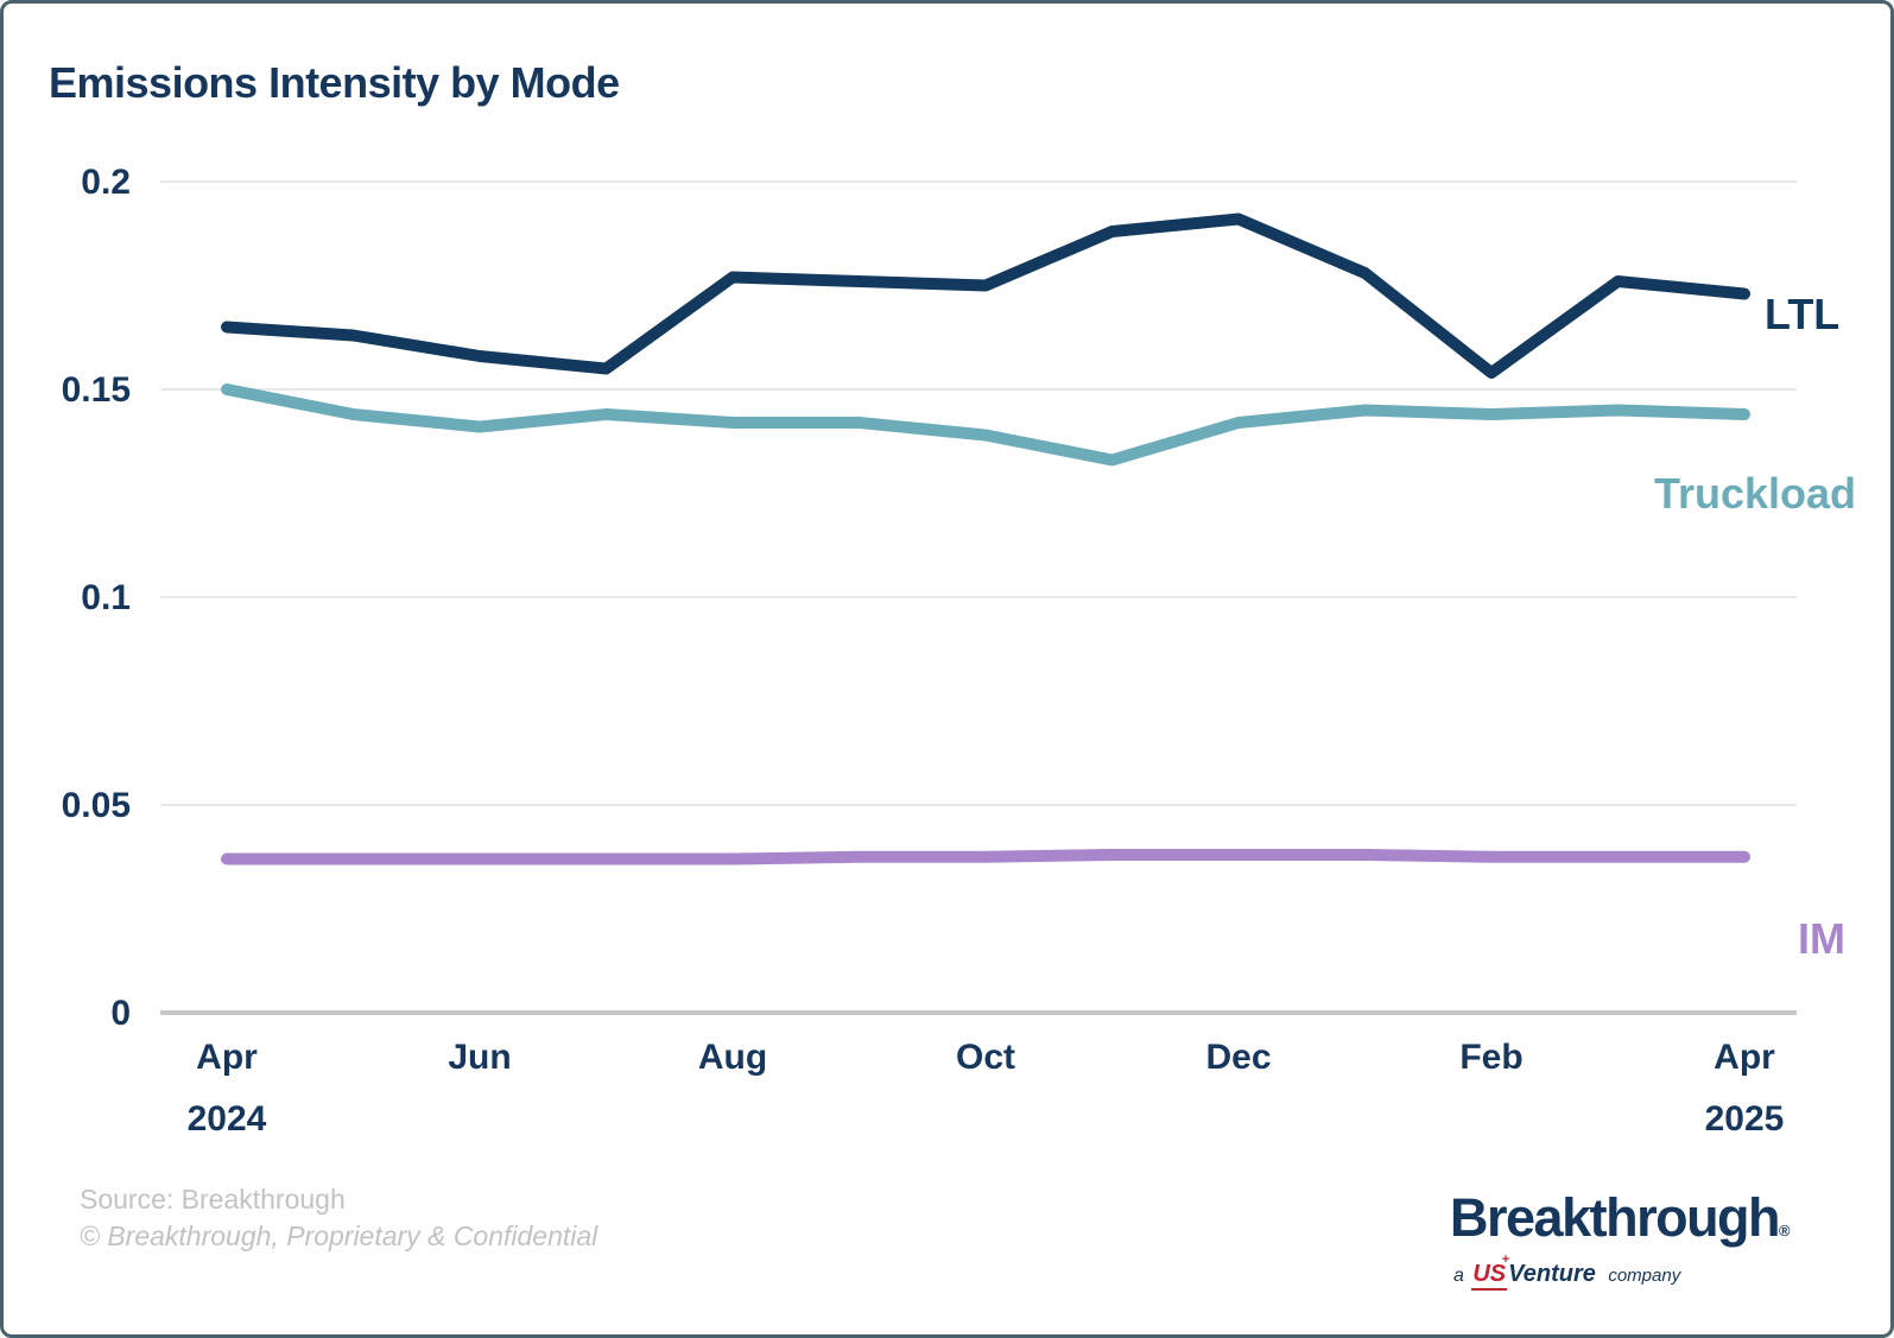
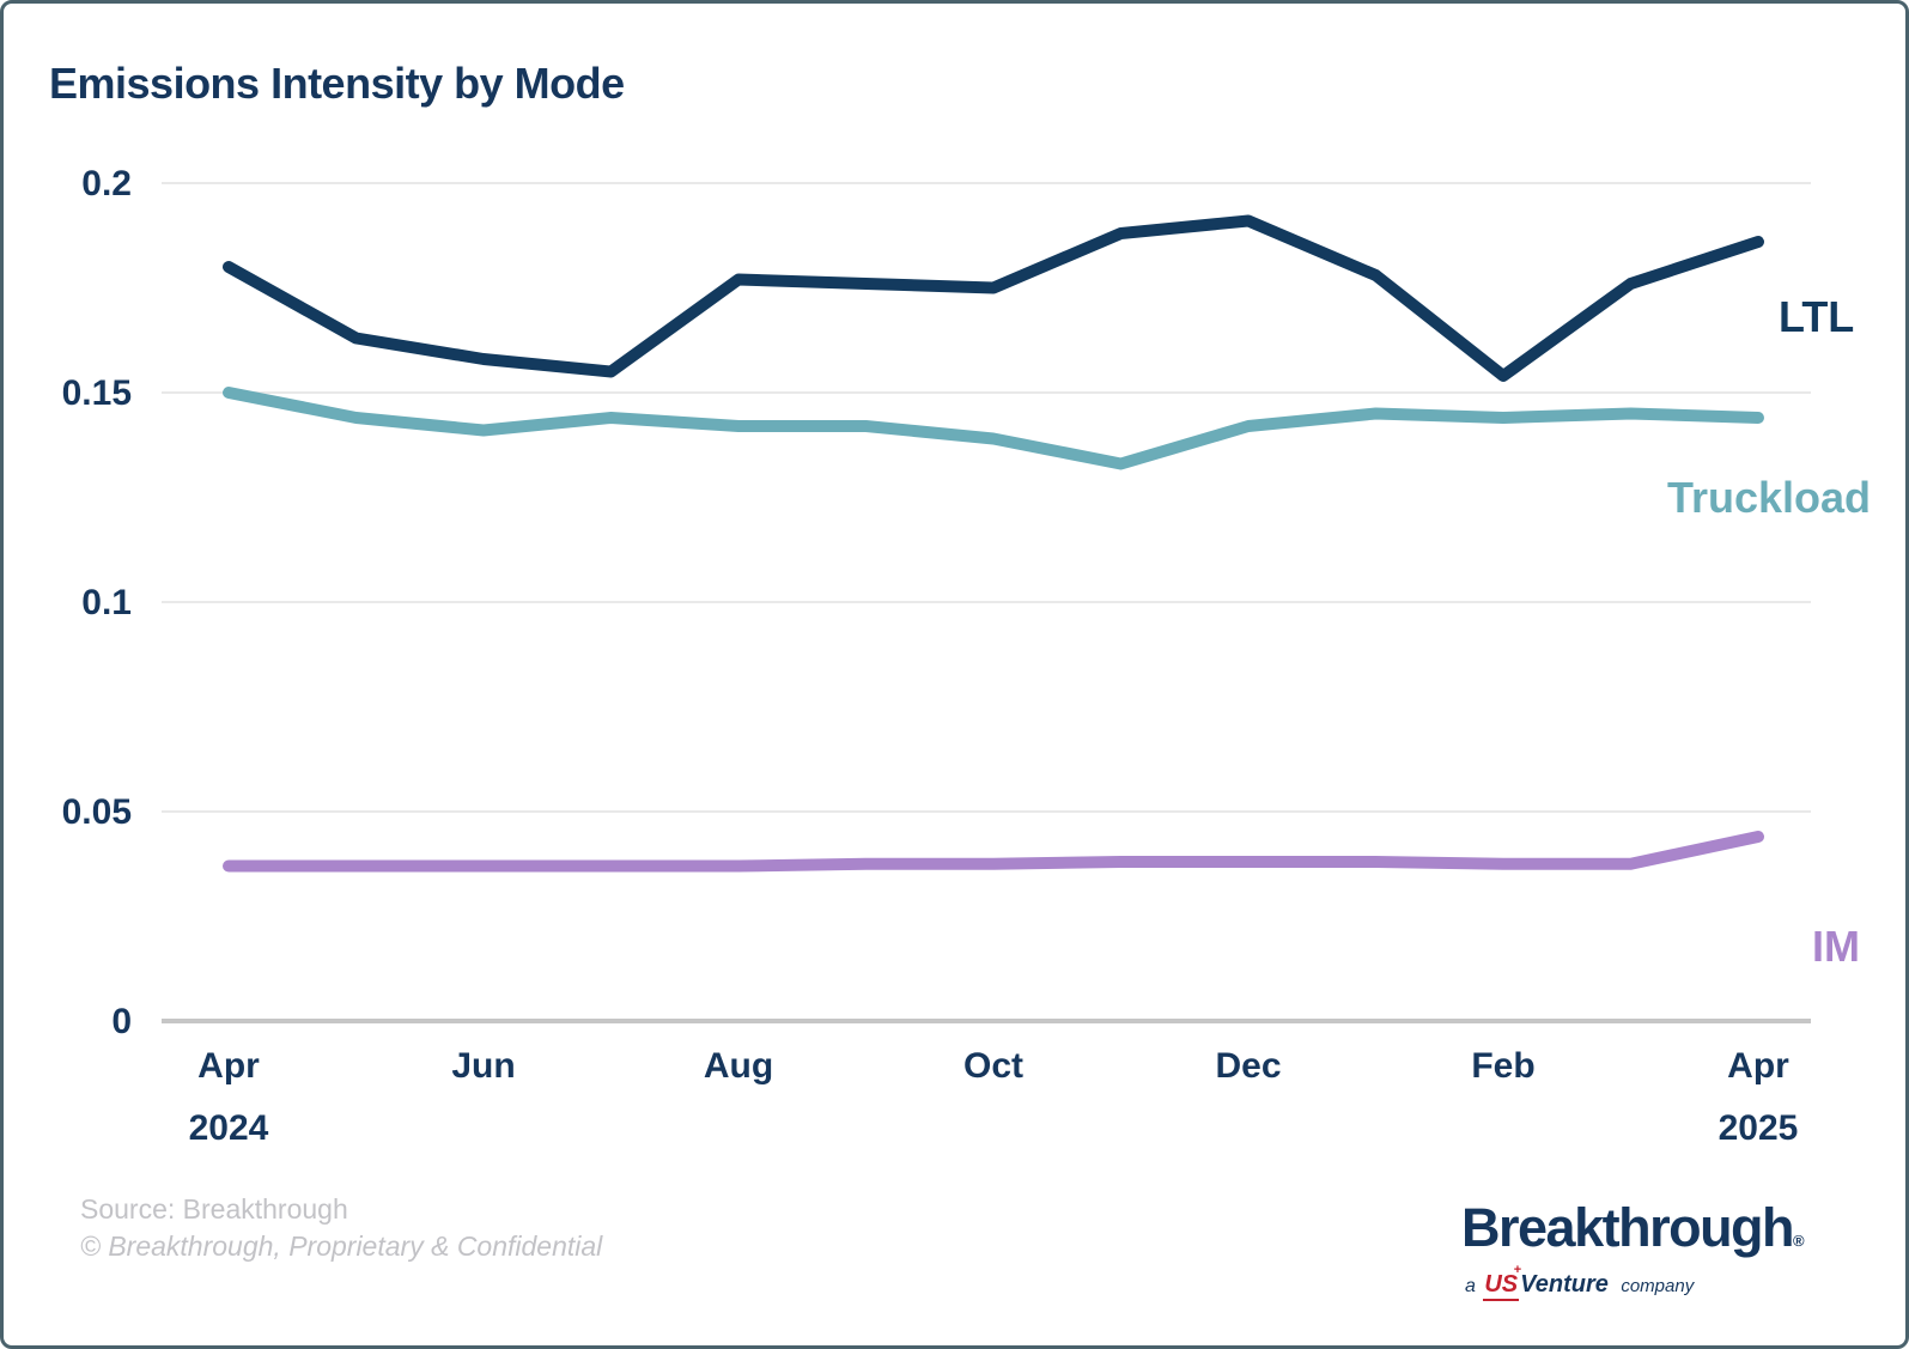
LTL/Apr 2024: 0.165 -> 0.180
LTL/Apr 2025: 0.173 -> 0.186
IM/Apr 2025: 0.037 -> 0.044
